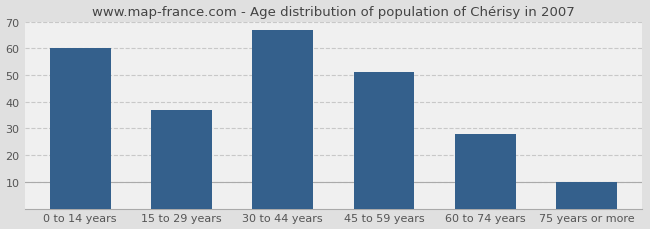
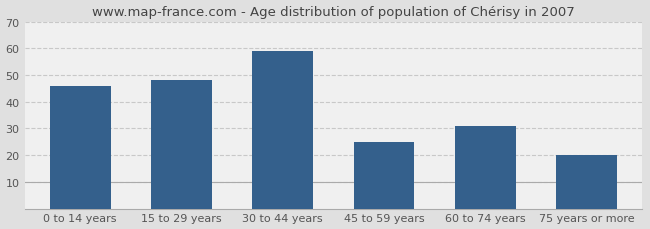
0 to 14 years: 60 -> 46
15 to 29 years: 37 -> 48
30 to 44 years: 67 -> 59
45 to 59 years: 51 -> 25
60 to 74 years: 28 -> 31
75 years or more: 10 -> 20
